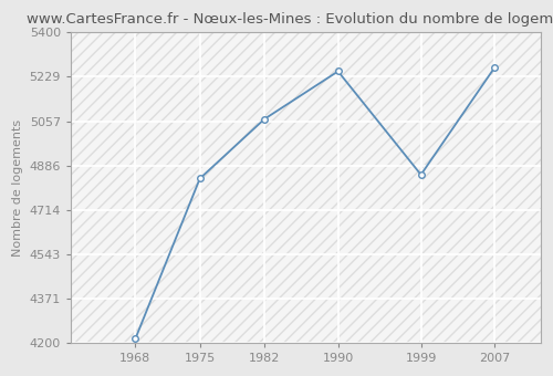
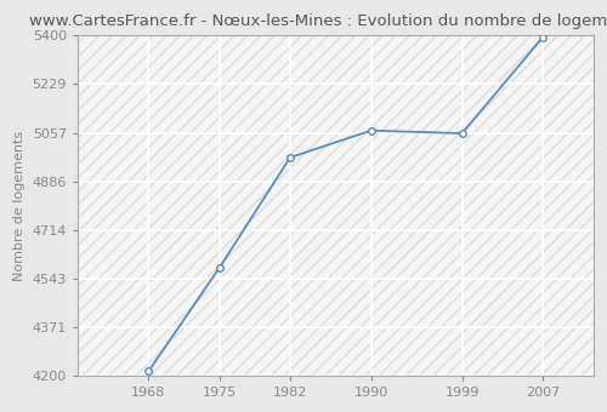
1975: 4835 -> 4580
1982: 5065 -> 4970
1990: 5250 -> 5065
1999: 4850 -> 5055
2007: 5265 -> 5395
